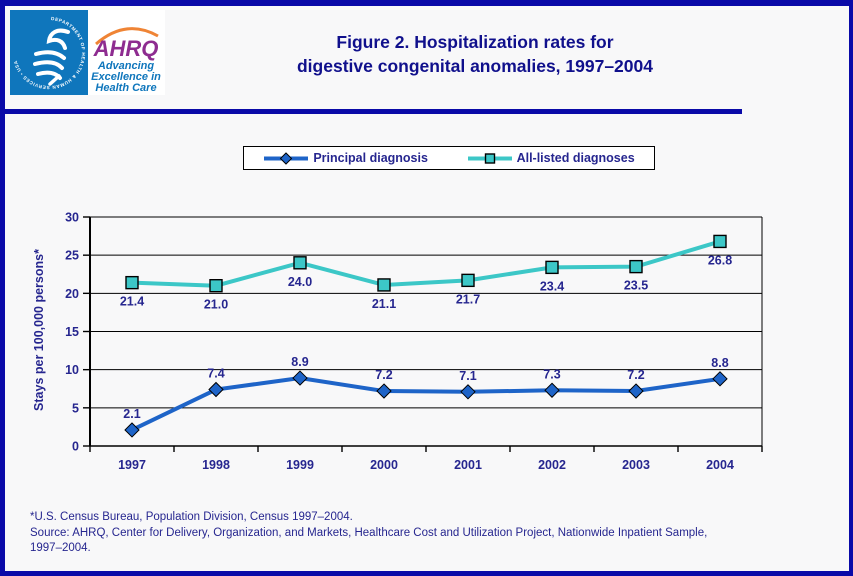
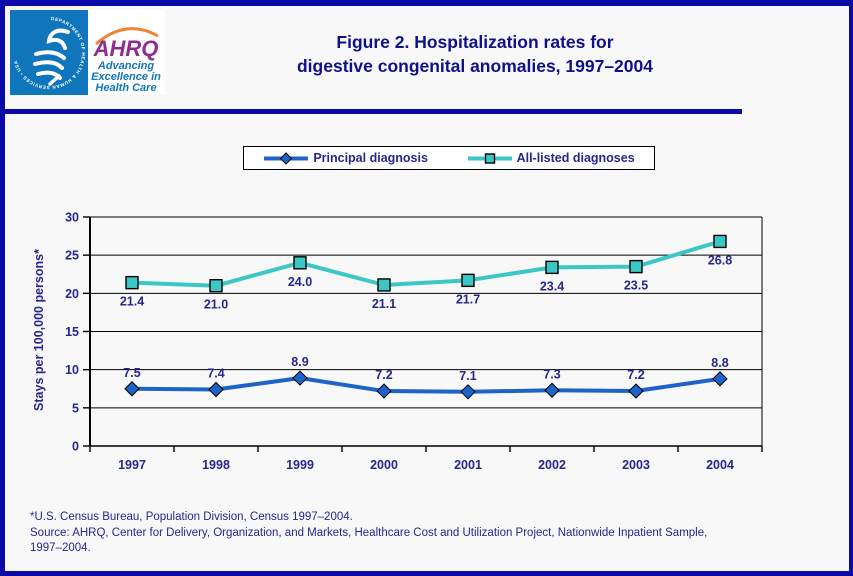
Principal diagnosis/1997: 2.1 -> 7.5
